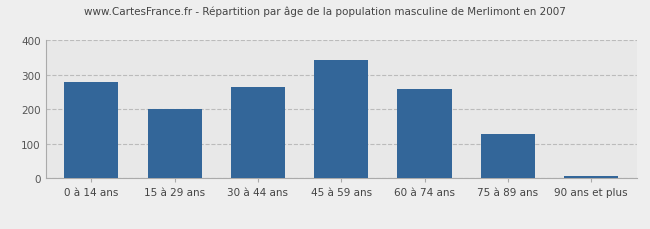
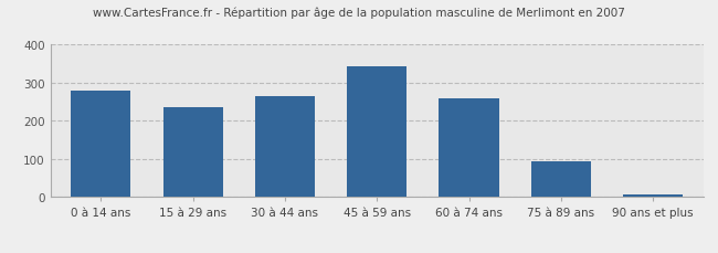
15 à 29 ans: 200 -> 235
75 à 89 ans: 130 -> 95
